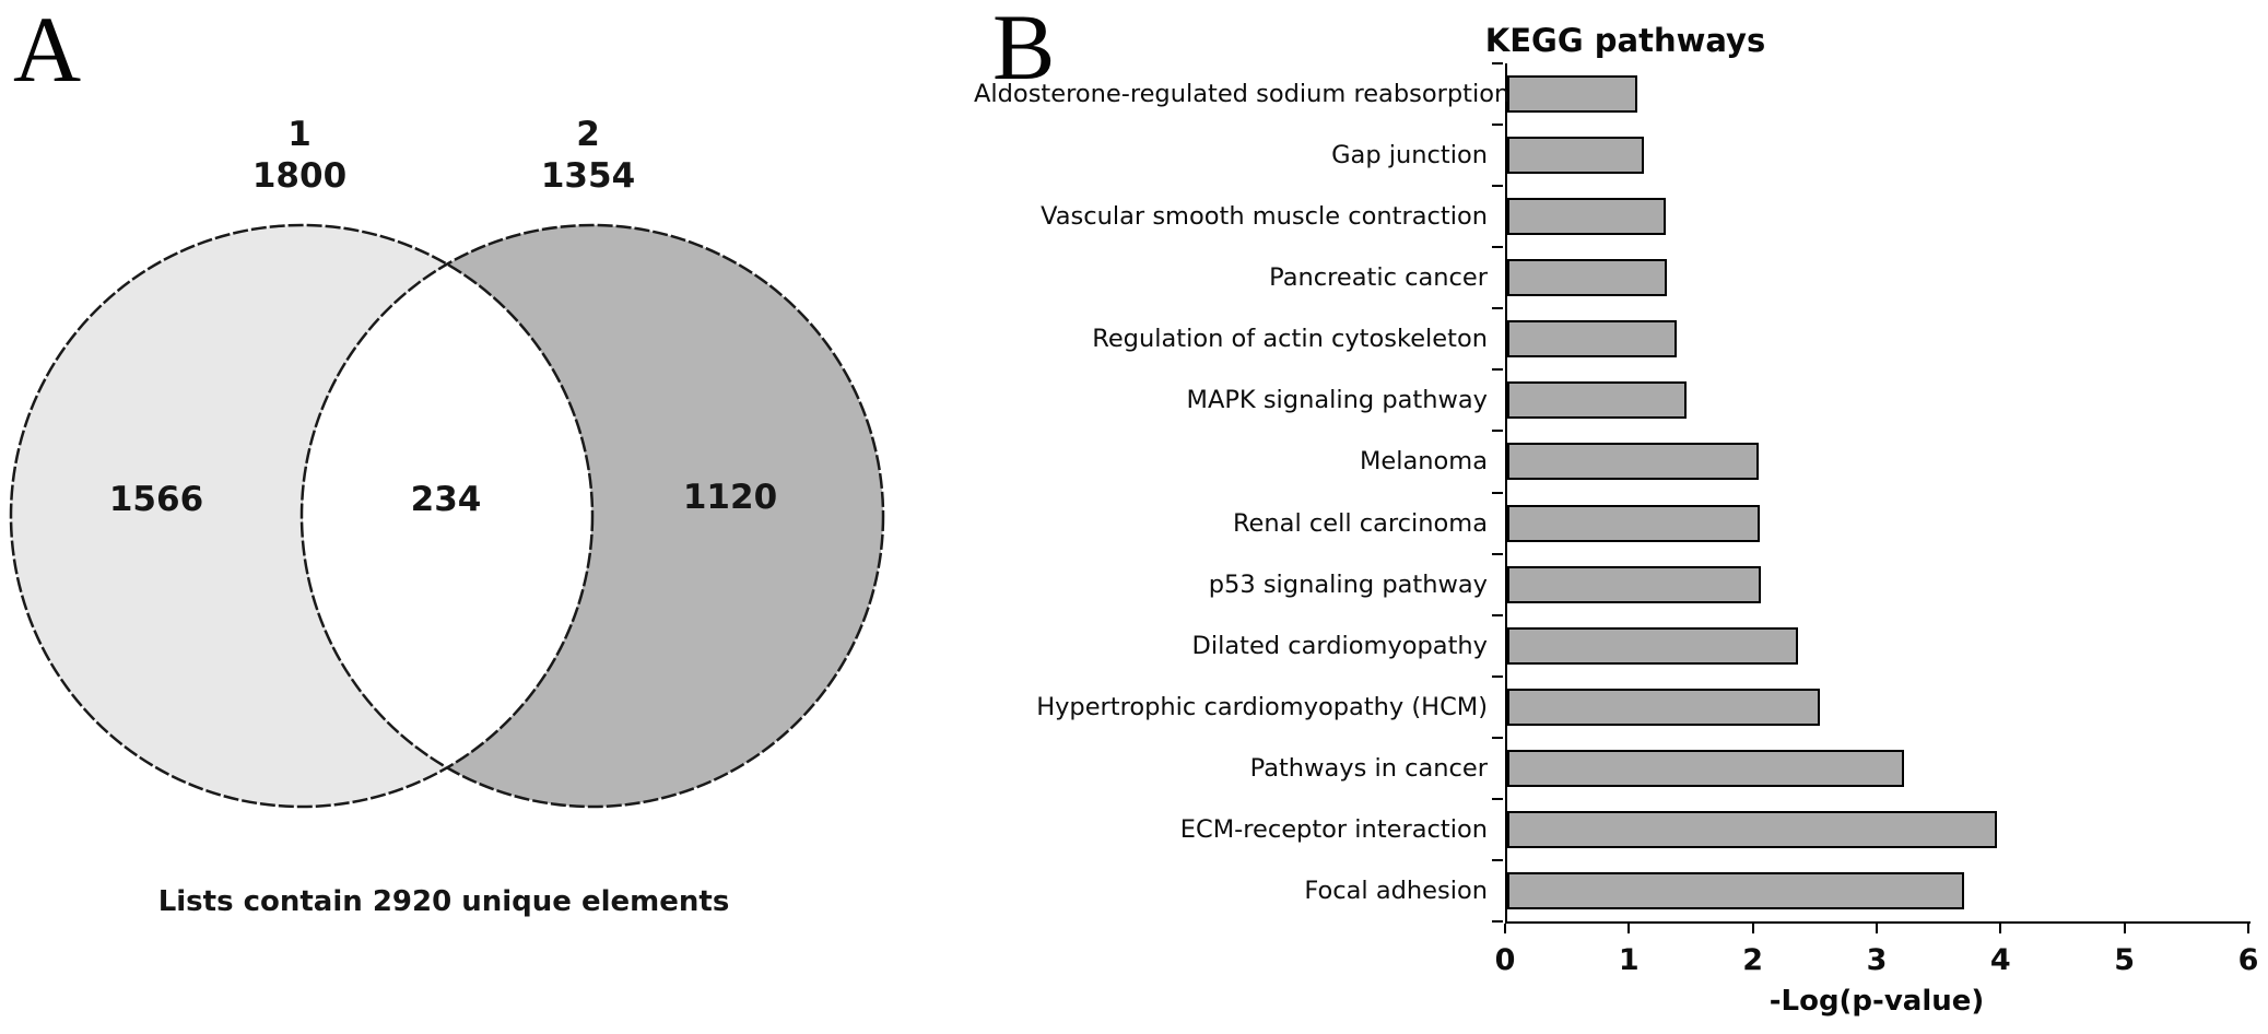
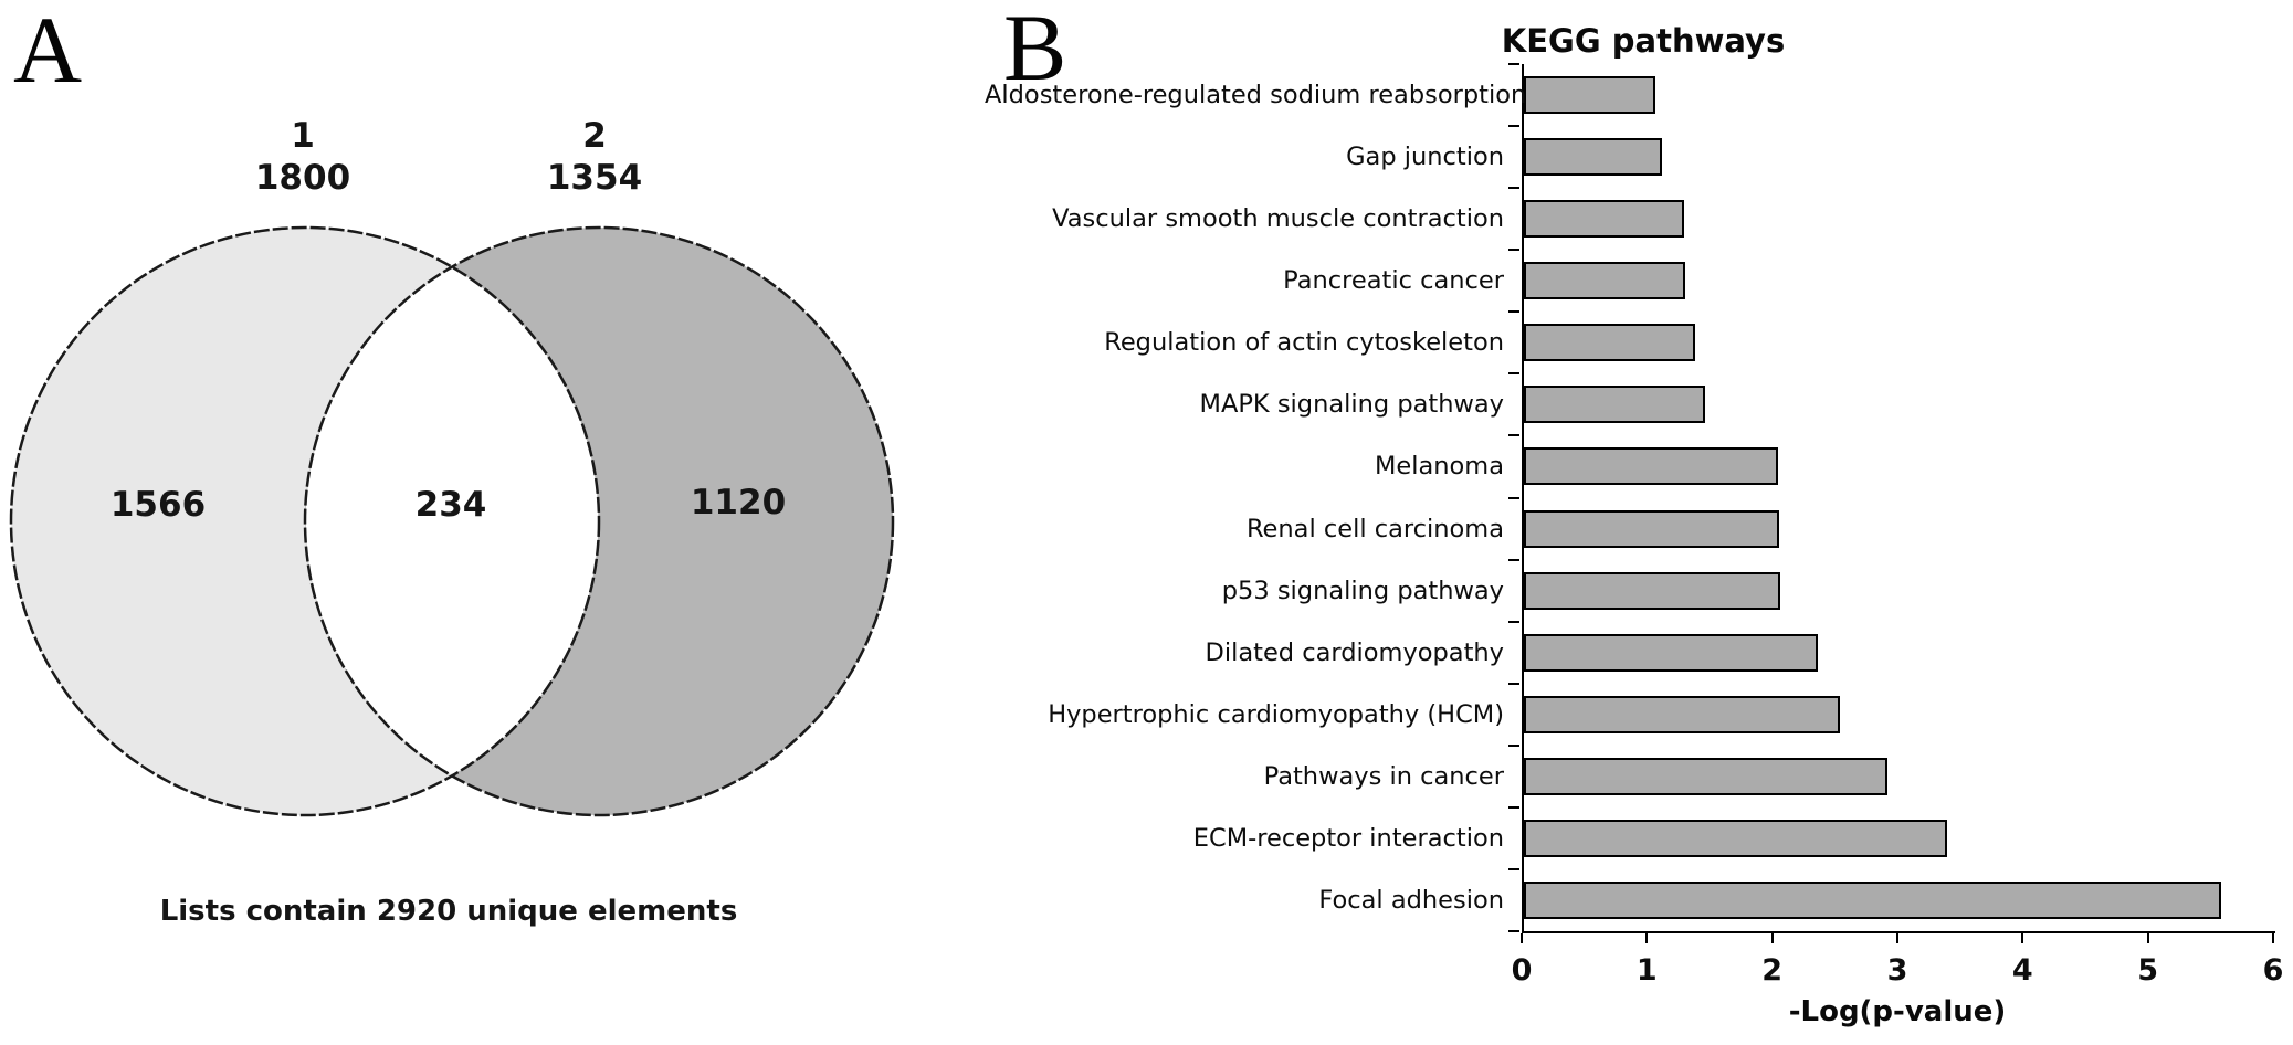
Pathways in cancer: 3.20 -> 2.90
ECM-receptor interaction: 3.95 -> 3.38
Focal adhesion: 3.69 -> 5.57
